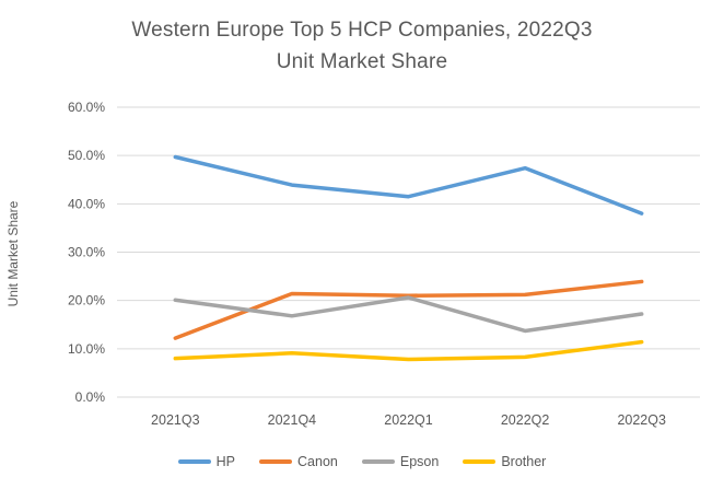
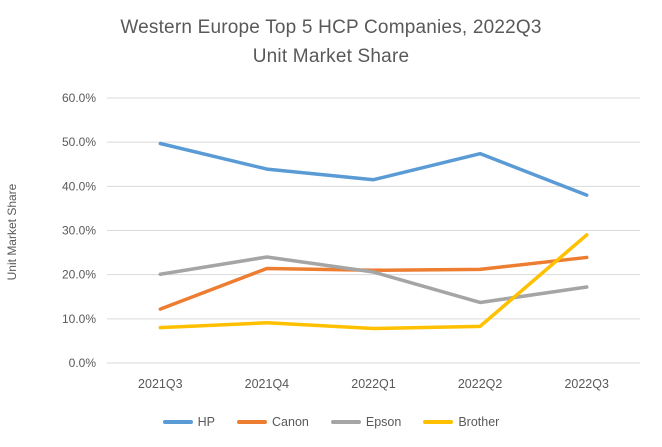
Epson/2021Q4: 17% -> 24%
Brother/2022Q3: 11% -> 29%
